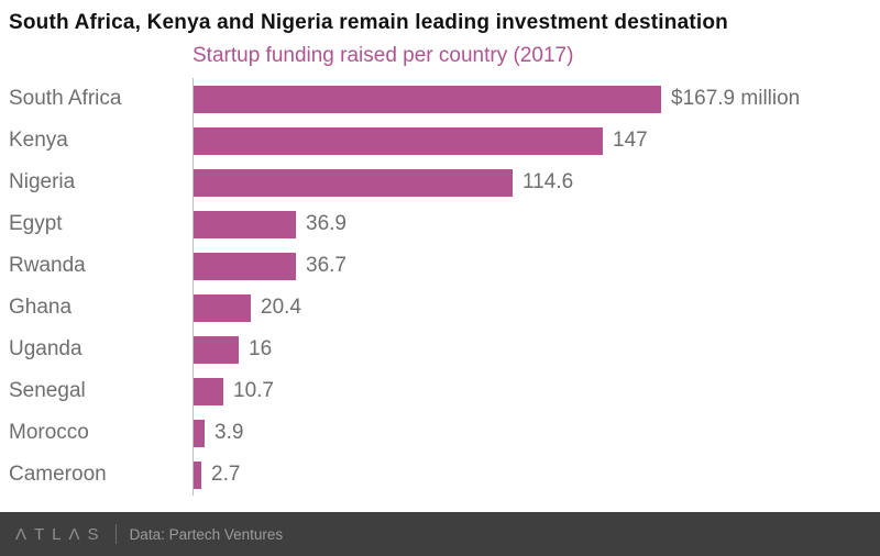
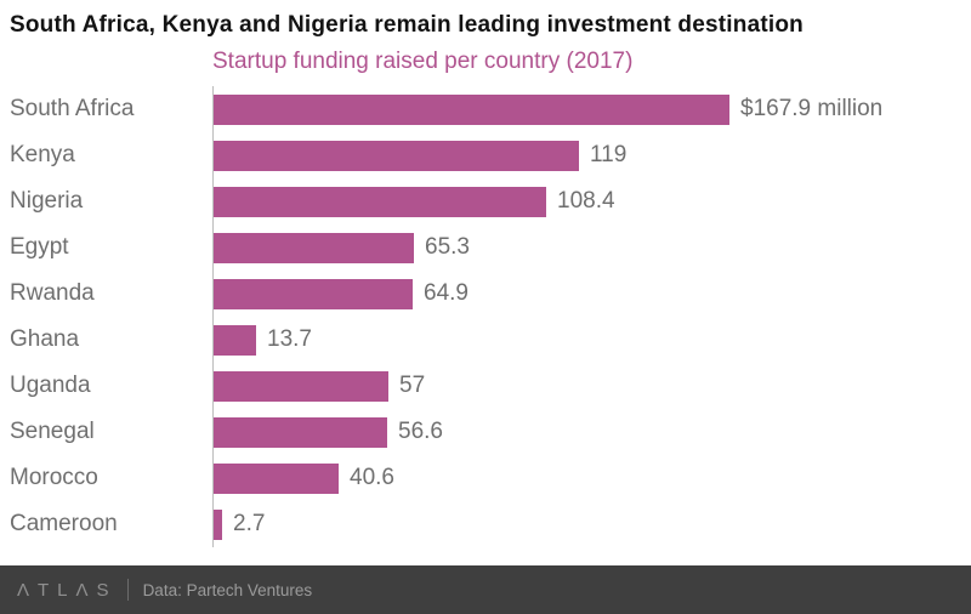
Kenya: 147 -> 119
Nigeria: 114.6 -> 108.4
Egypt: 36.9 -> 65.3
Rwanda: 36.7 -> 64.9
Ghana: 20.4 -> 13.7
Uganda: 16 -> 57
Senegal: 10.7 -> 56.6
Morocco: 3.9 -> 40.6
